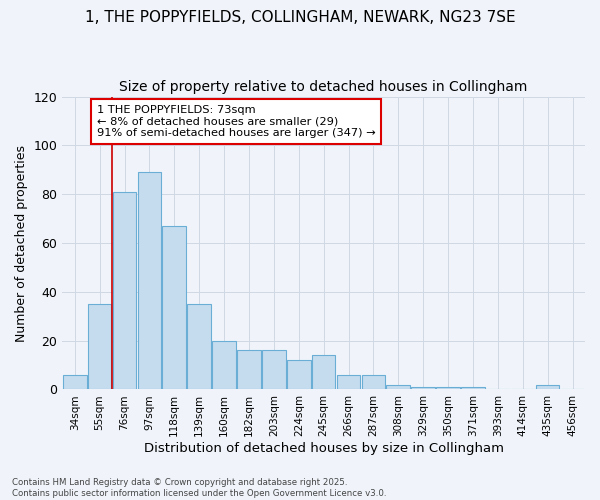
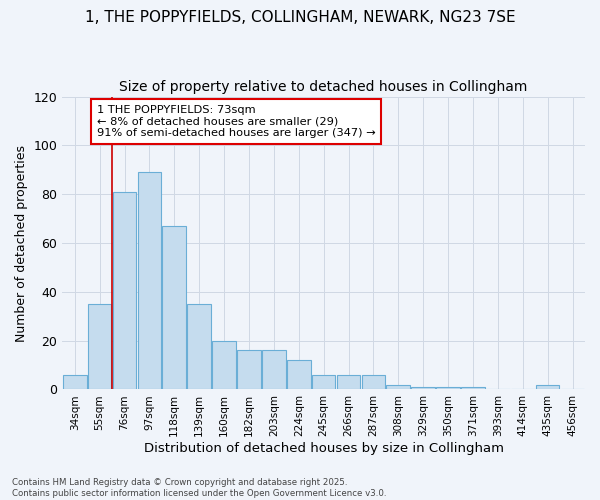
245sqm: 14 -> 6
